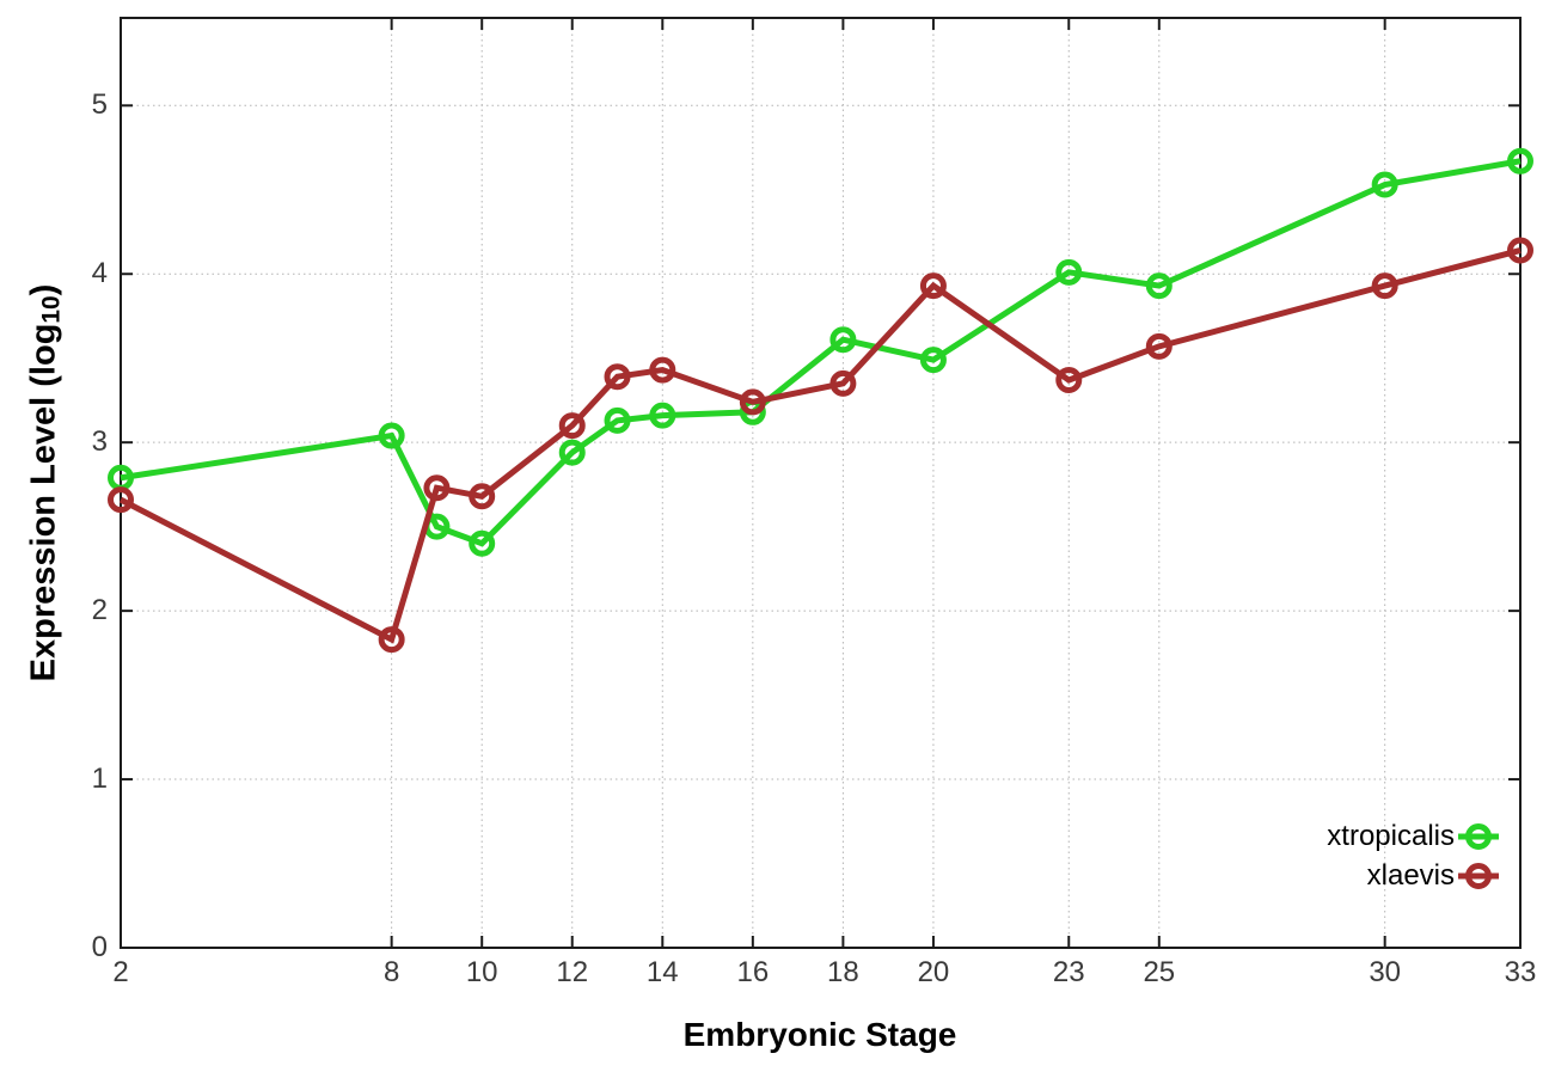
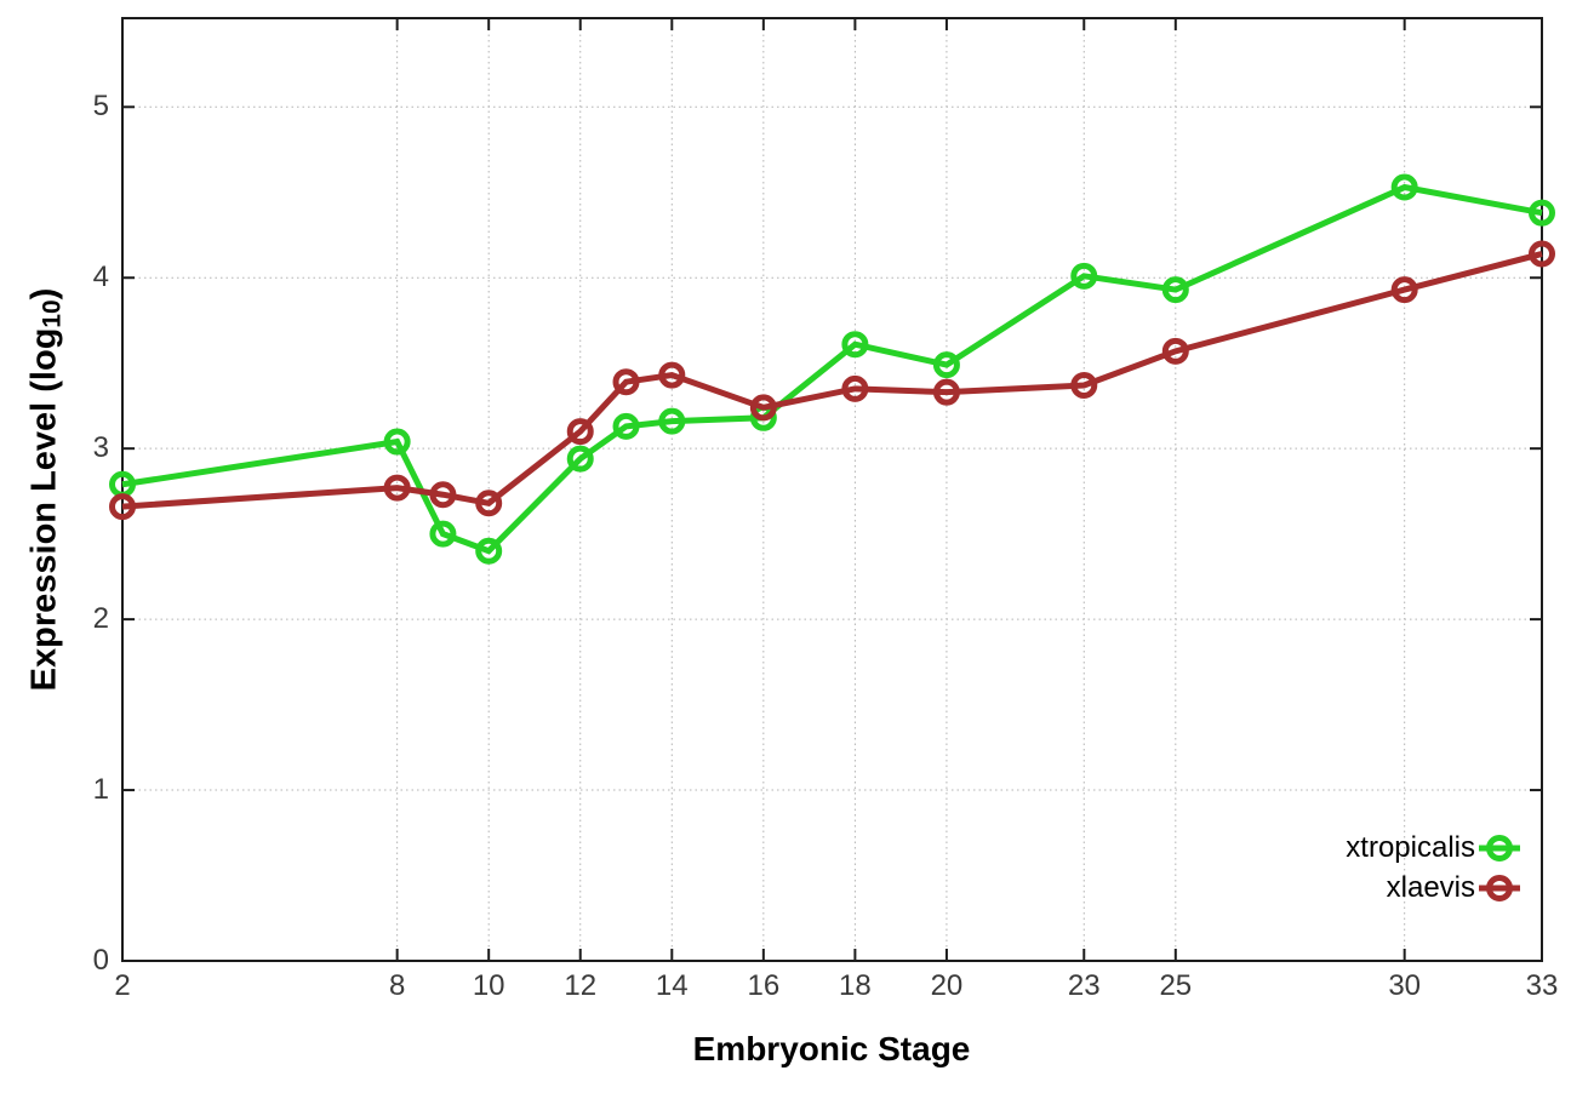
xlaevis/8: 1.83 -> 2.77
xlaevis/20: 3.93 -> 3.33
xtropicalis/33: 4.67 -> 4.38
